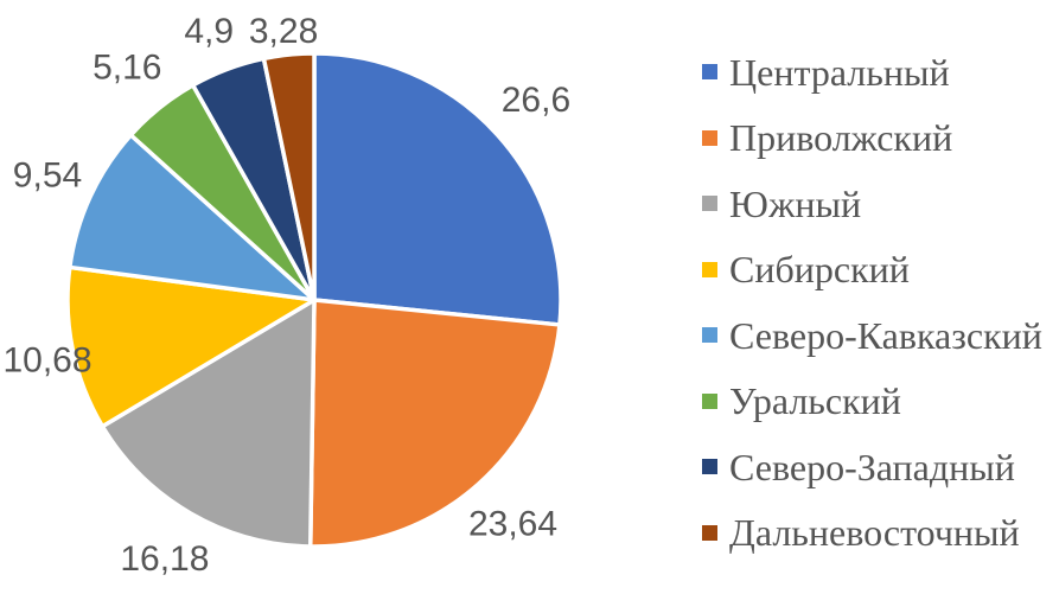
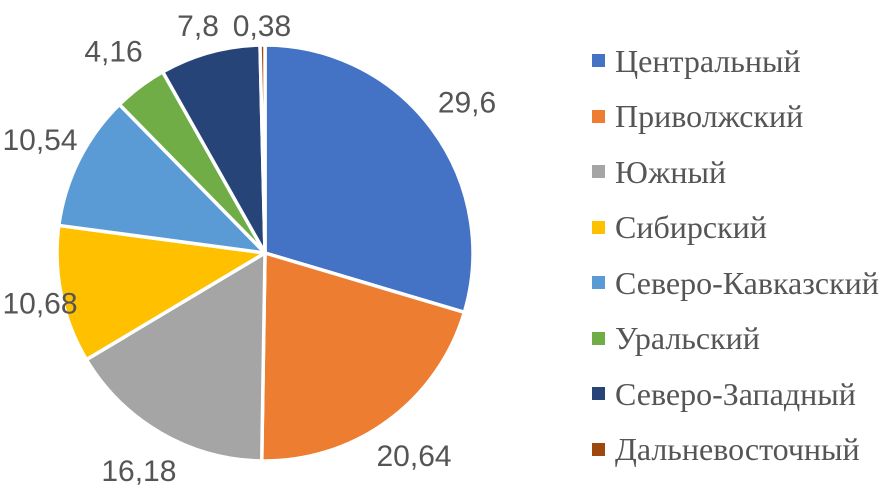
Центральный: 26,6 -> 29,6
Приволжский: 23,64 -> 20,64
Северо-Кавказский: 9,54 -> 10,54
Уральский: 5,16 -> 4,16
Северо-Западный: 4,9 -> 7,8
Дальневосточный: 3,28 -> 0,38
